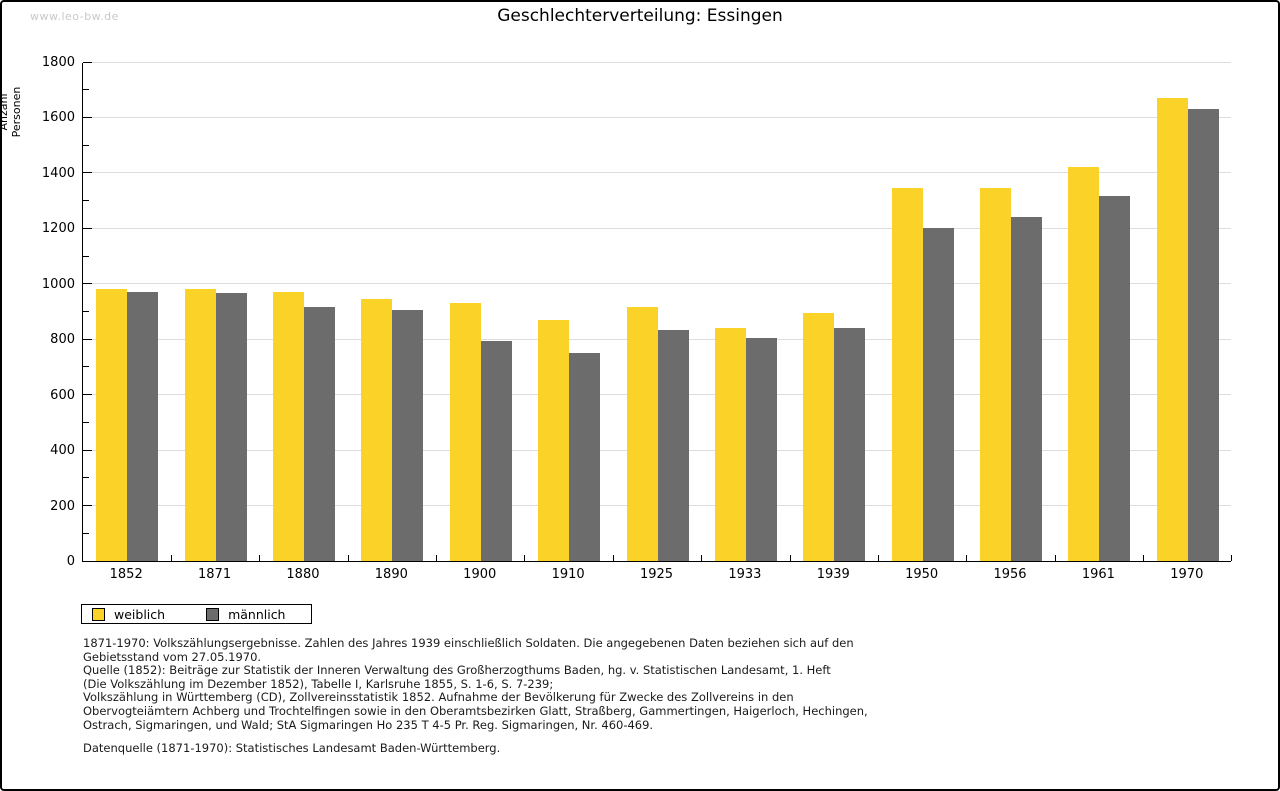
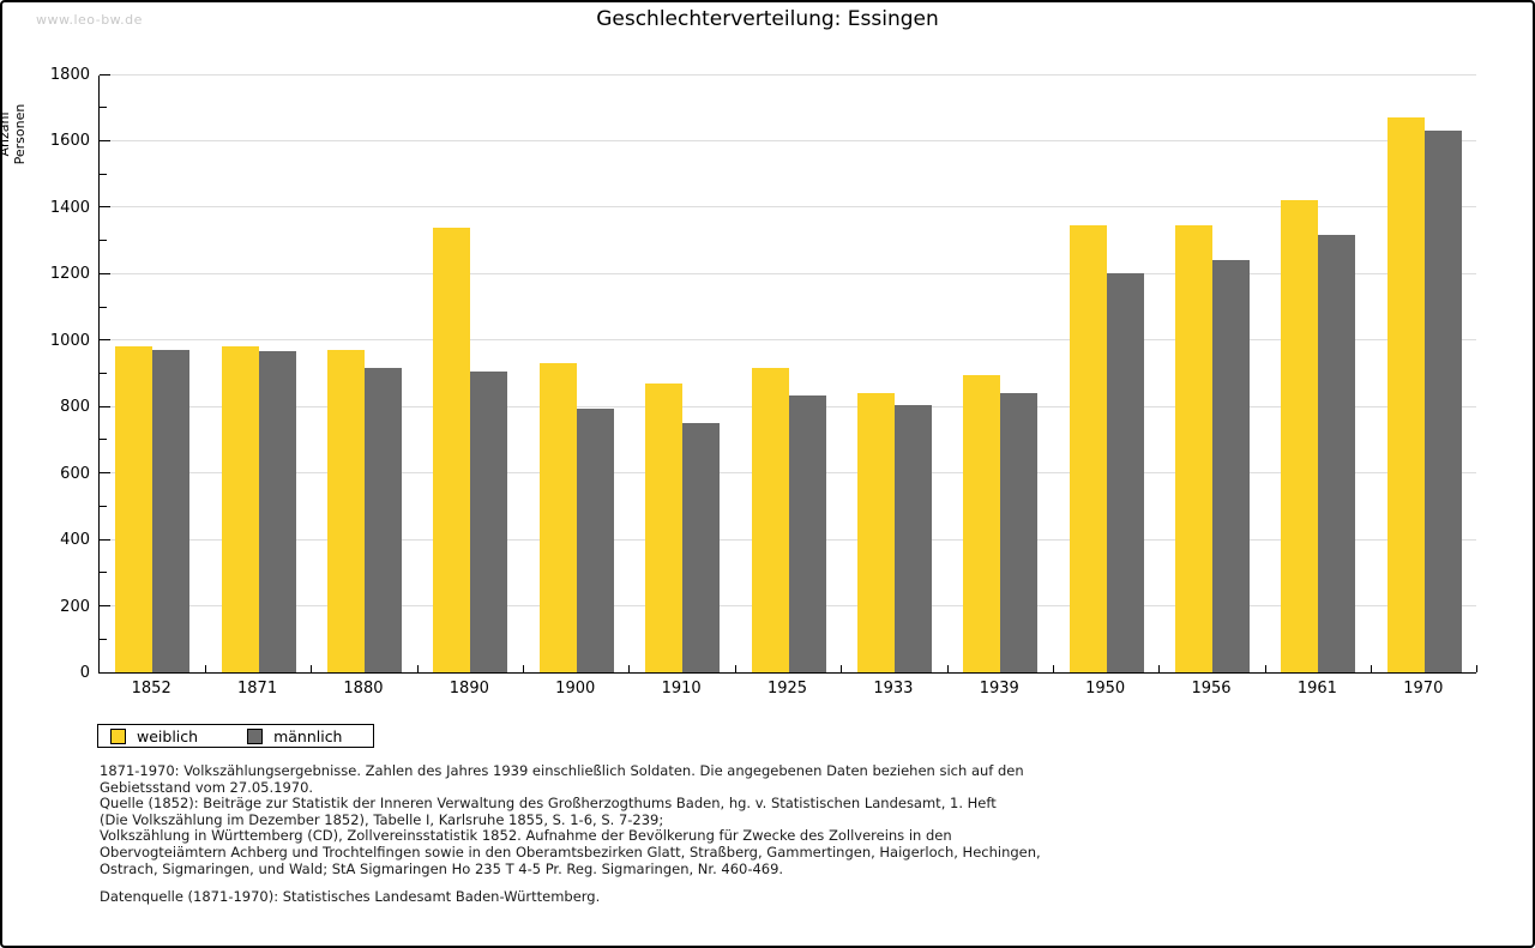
weiblich/1890: 940 -> 1340
